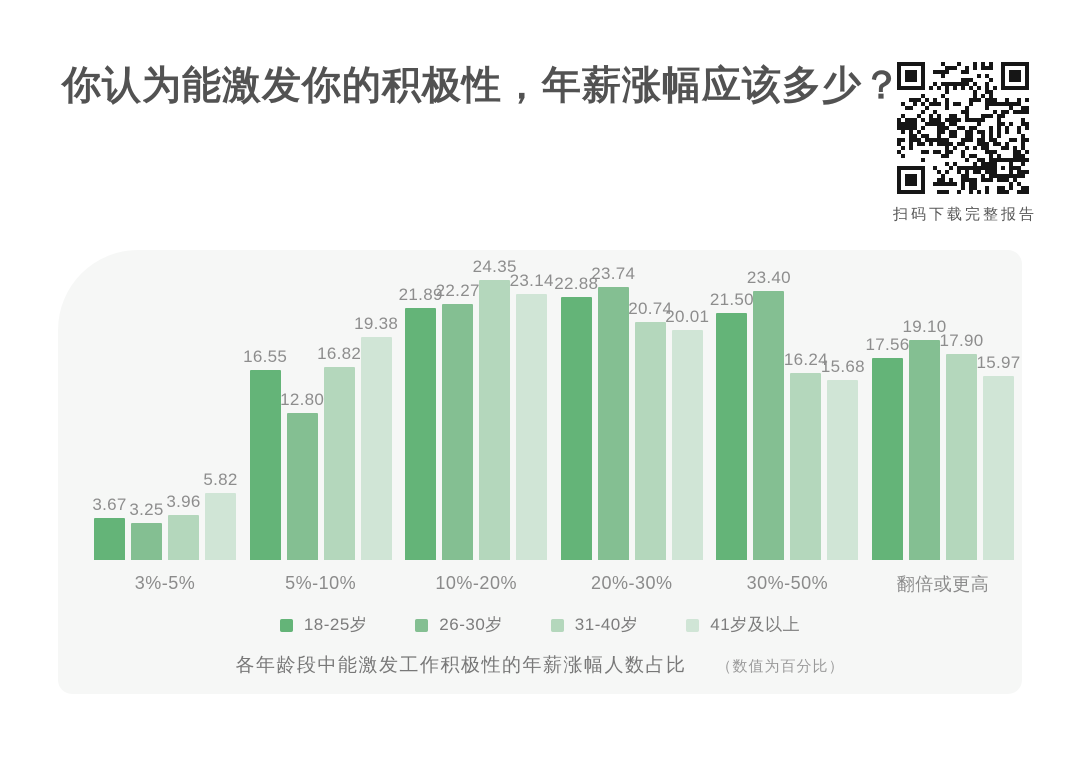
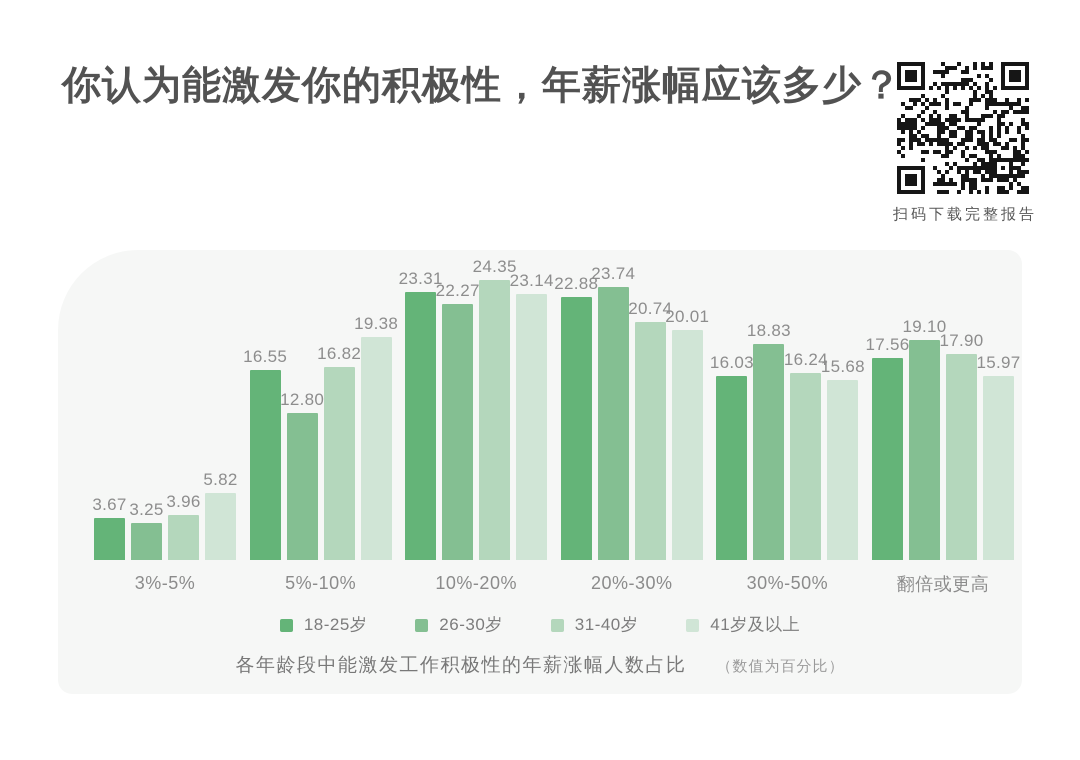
18-25岁/10%-20%: 21.89 -> 23.31
18-25岁/30%-50%: 21.50 -> 16.03
26-30岁/30%-50%: 23.40 -> 18.83
